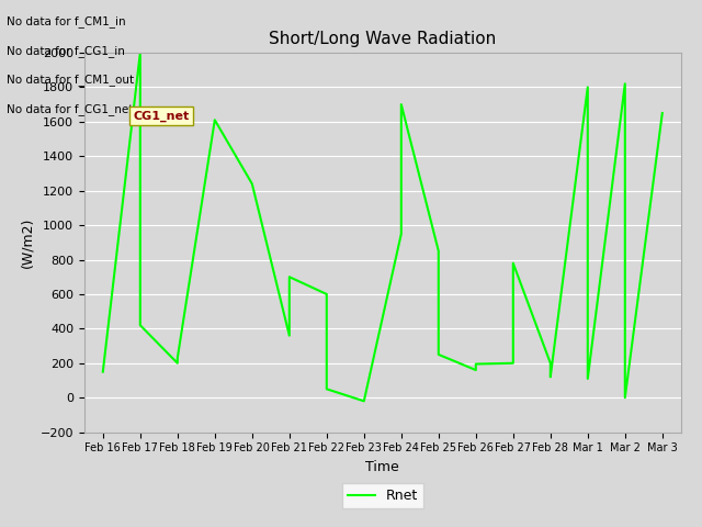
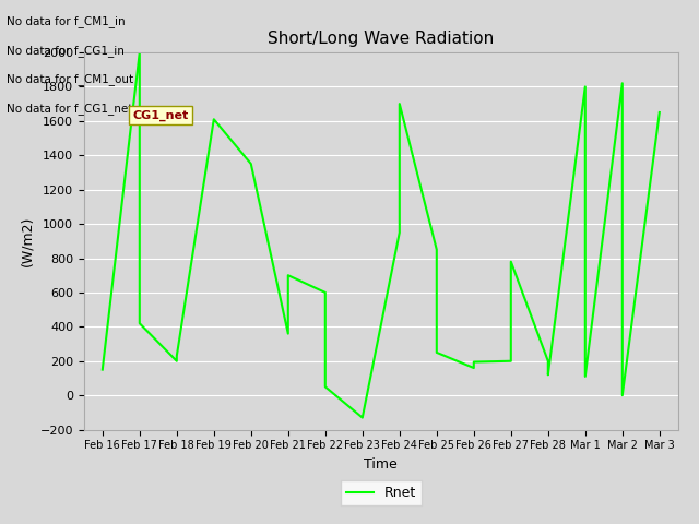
Feb 20: 1240 -> 1350
Feb 23: -20 -> -130
